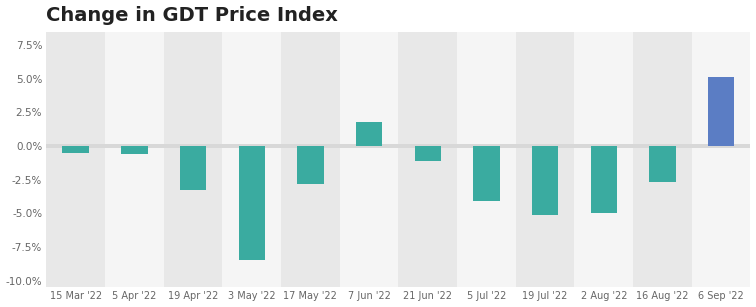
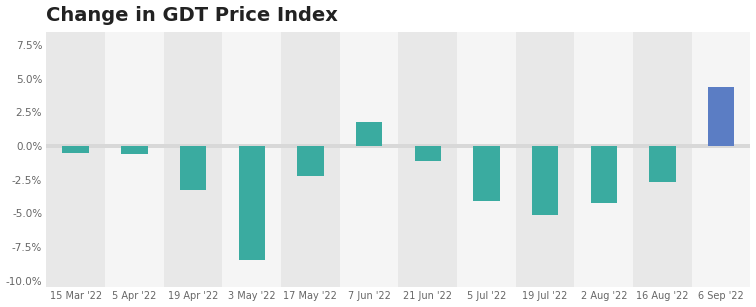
17 May '22: -2.8% -> -2.2%
2 Aug '22: -5.0% -> -4.2%
6 Sep '22: 5.1% -> 4.4%
